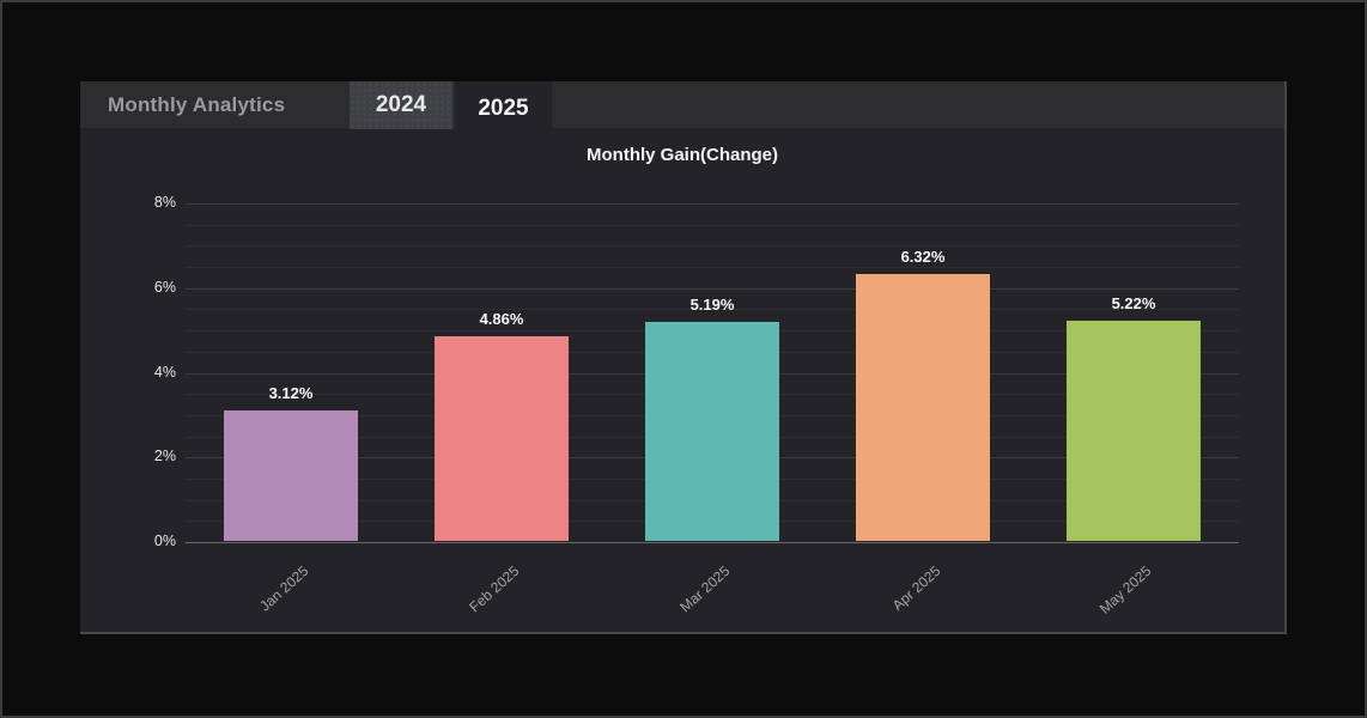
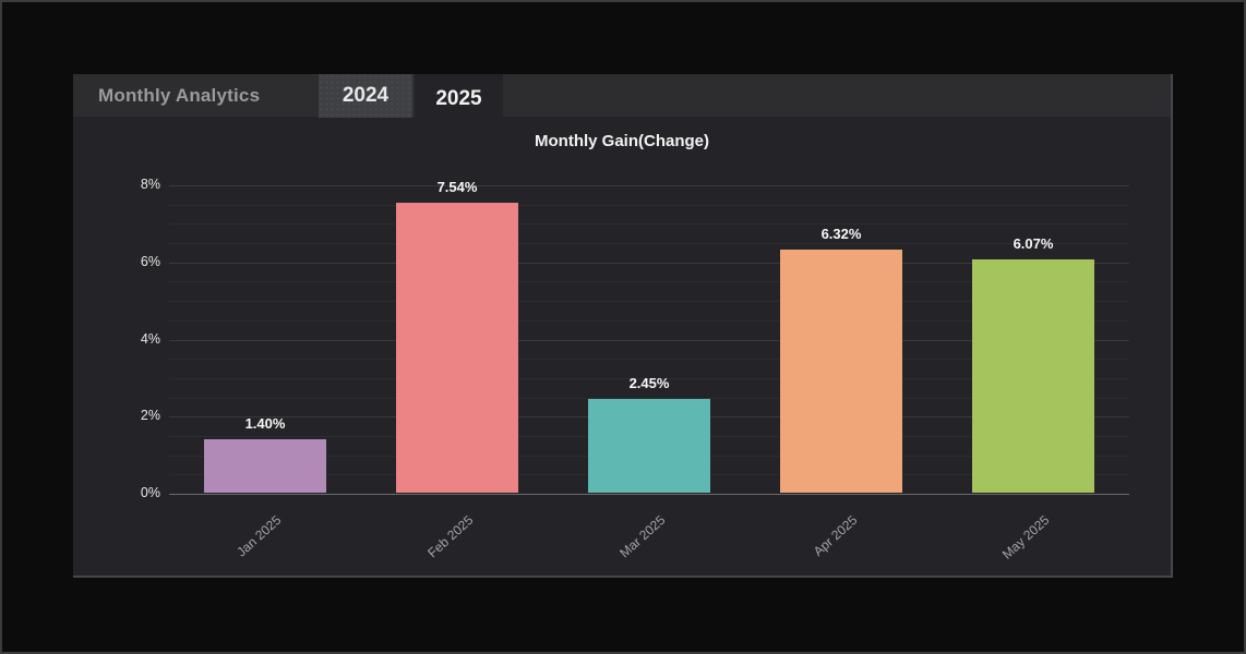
Jan 2025: 3.12% -> 1.40%
Feb 2025: 4.86% -> 7.54%
Mar 2025: 5.19% -> 2.45%
May 2025: 5.22% -> 6.07%
